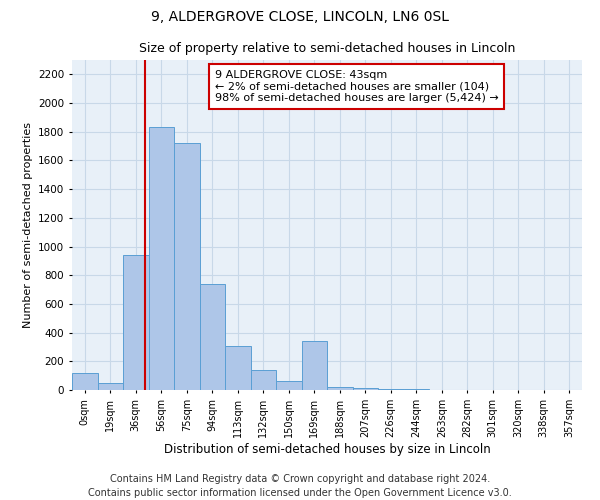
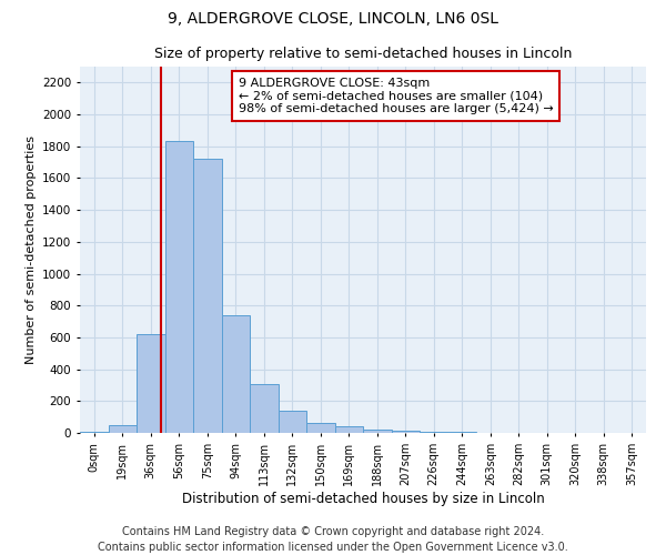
0sqm: 120 -> 10
36sqm: 940 -> 620
169sqm: 340 -> 40
